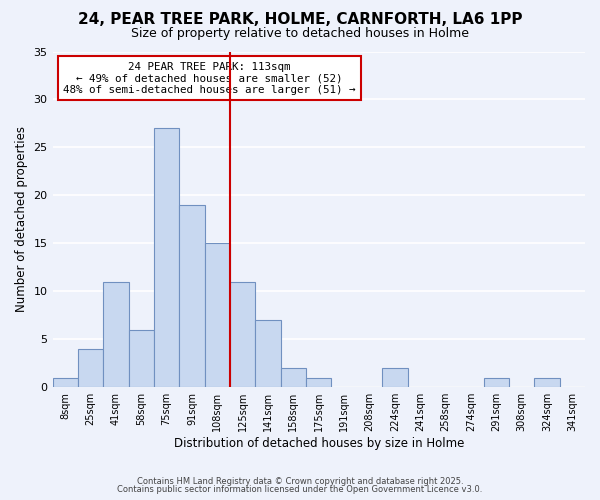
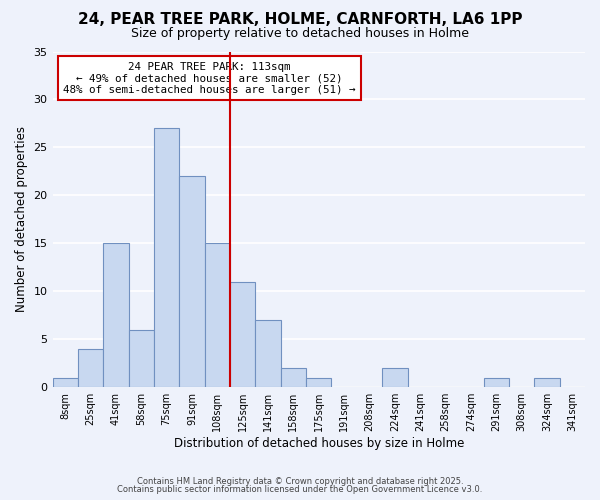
41sqm: 11 -> 15
91sqm: 19 -> 22
